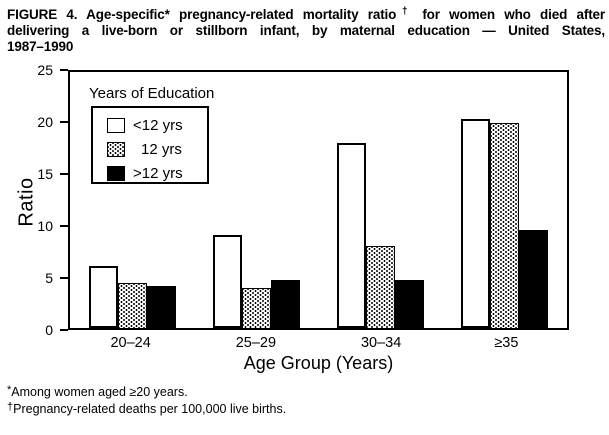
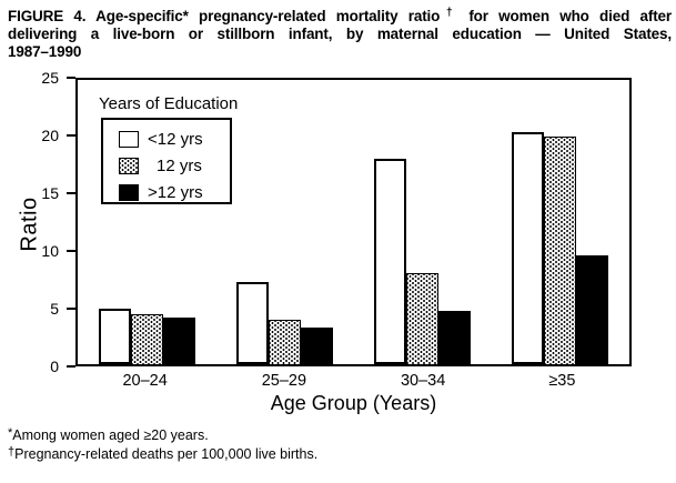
<12 yrs/20–24: 6.1 -> 4.9
<12 yrs/25–29: 9.1 -> 7.2
>12 yrs/25–29: 4.7 -> 3.2
